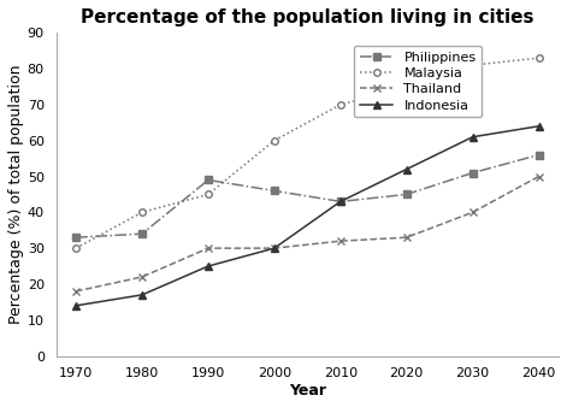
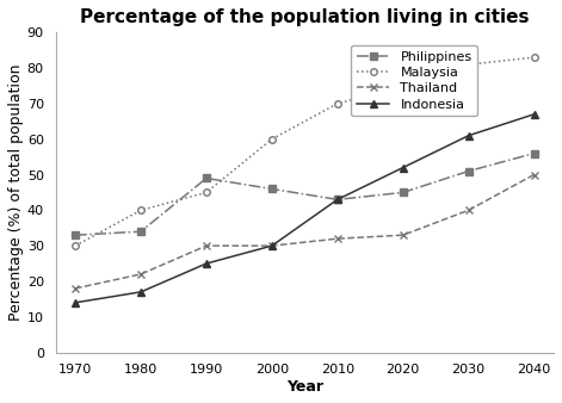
Indonesia/2040: 64 -> 67
